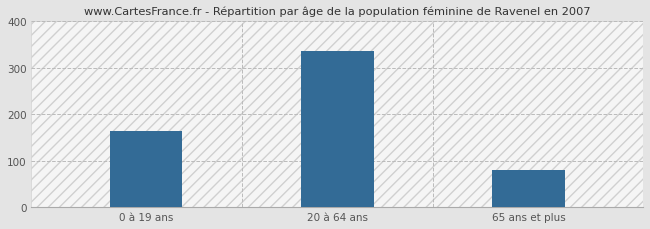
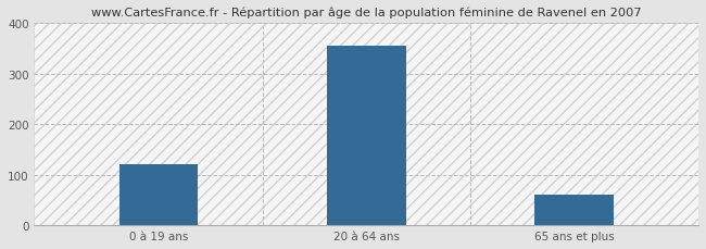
0 à 19 ans: 165 -> 120
20 à 64 ans: 336 -> 355
65 ans et plus: 80 -> 60
